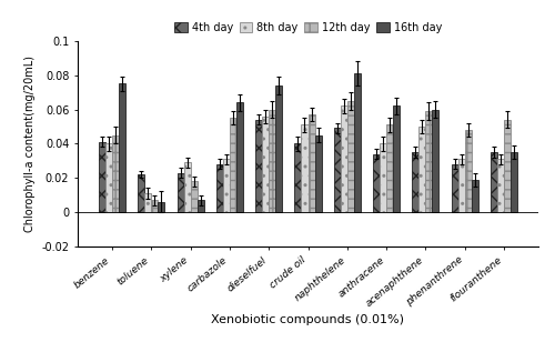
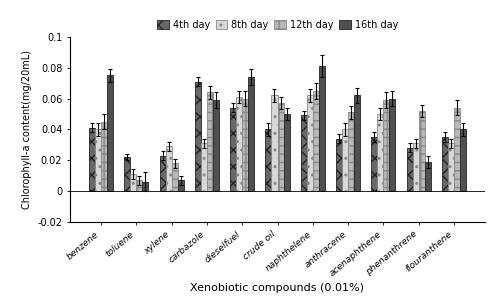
4th day/carbazole: 0.028 -> 0.071
12th day/carbazole: 0.055 -> 0.064
16th day/carbazole: 0.064 -> 0.059
8th day/dieselfuel: 0.056 -> 0.061
8th day/crude oil: 0.051 -> 0.062
16th day/crude oil: 0.045 -> 0.050
12th day/phenanthrene: 0.048 -> 0.052
16th day/flouranthene: 0.035 -> 0.040
